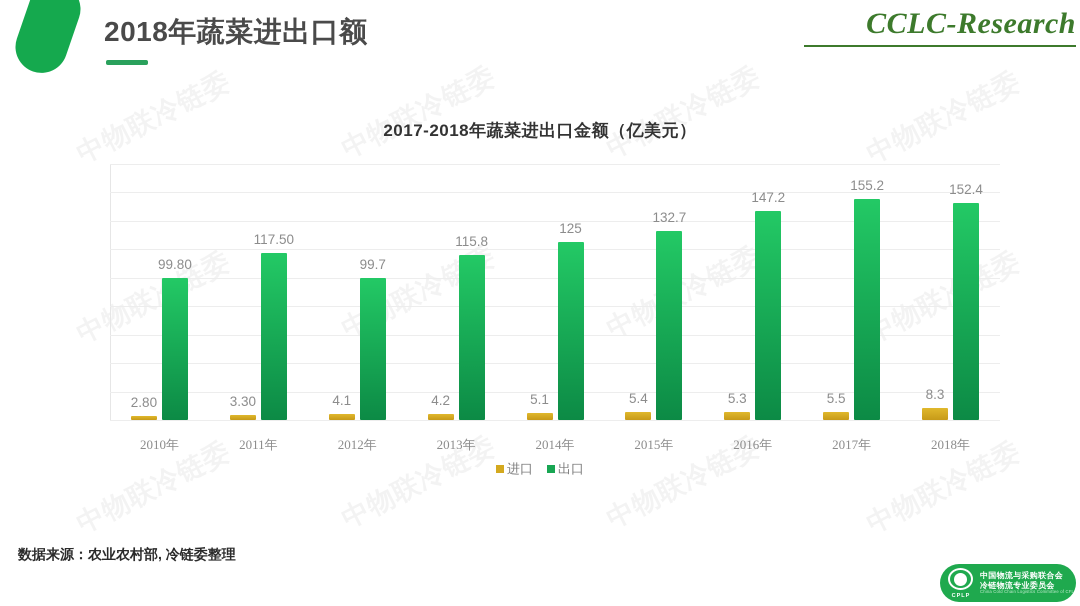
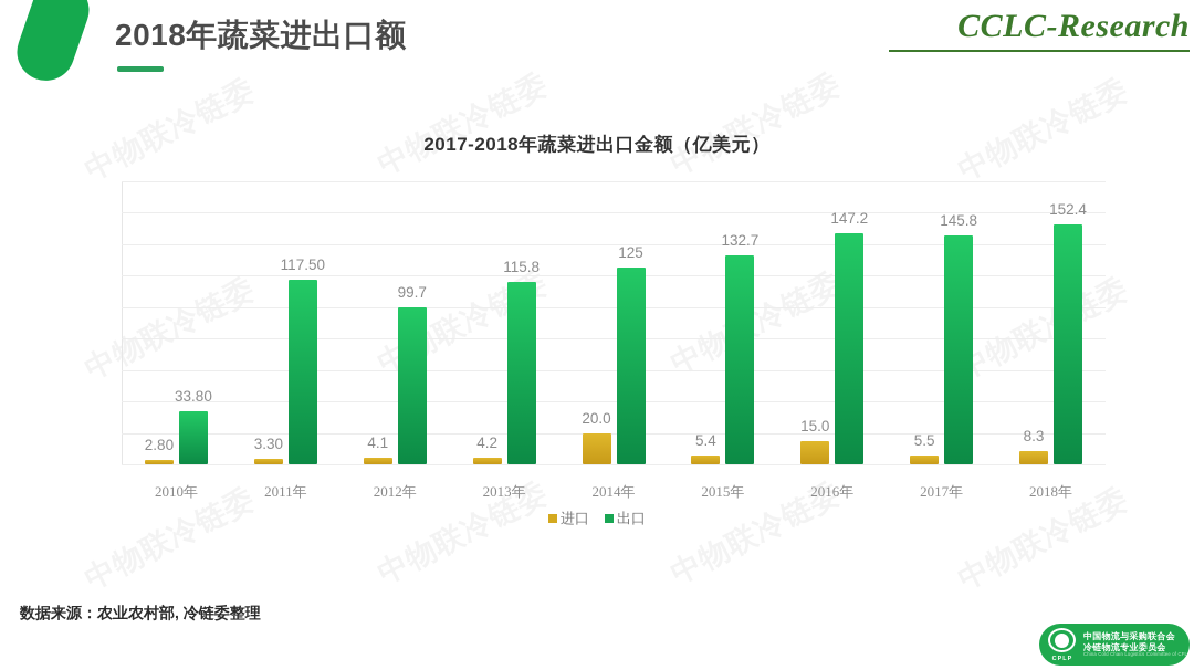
出口/2010年: 99.80 -> 33.80
进口/2014年: 5.1 -> 20.0
进口/2016年: 5.3 -> 15.0
出口/2017年: 155.2 -> 145.8
